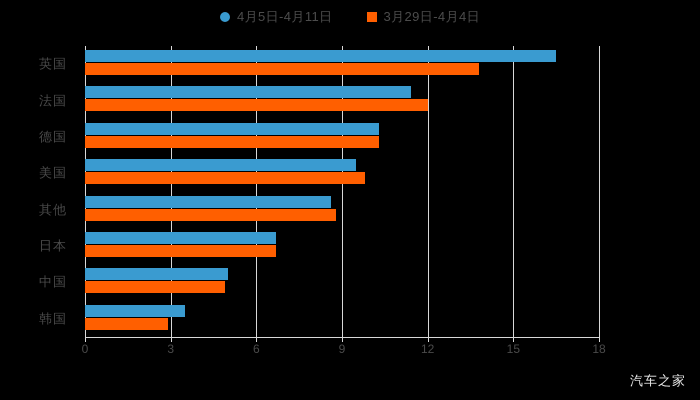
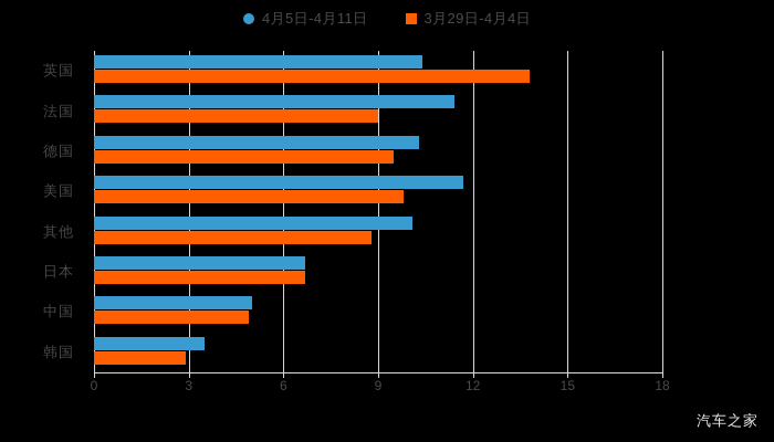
4月5日-4月11日/英国: 16.5 -> 10.4
3月29日-4月4日/法国: 12.0 -> 9.0
3月29日-4月4日/德国: 10.3 -> 9.5
4月5日-4月11日/美国: 9.5 -> 11.7
4月5日-4月11日/其他: 8.6 -> 10.1
